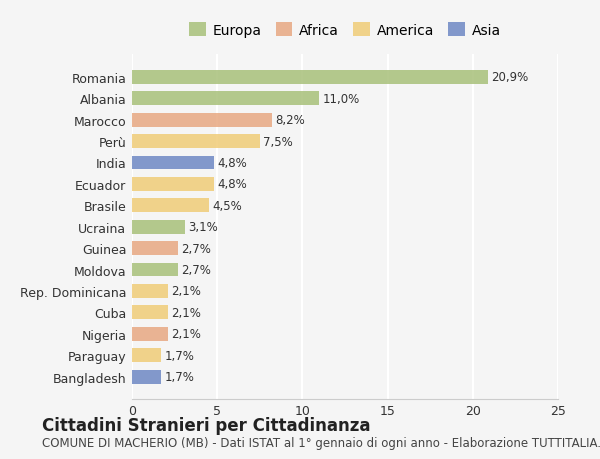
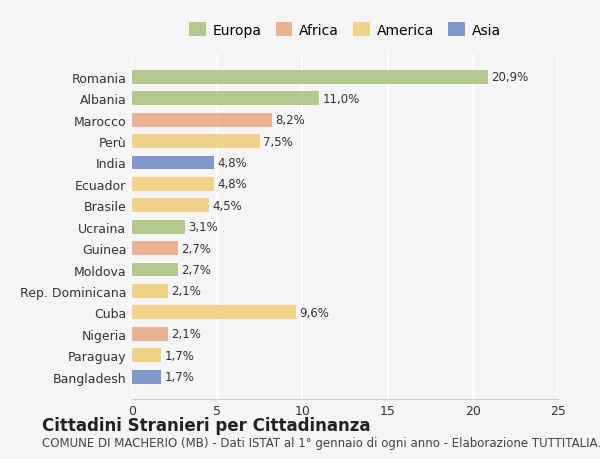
Cuba: 2,1% -> 9,6%
